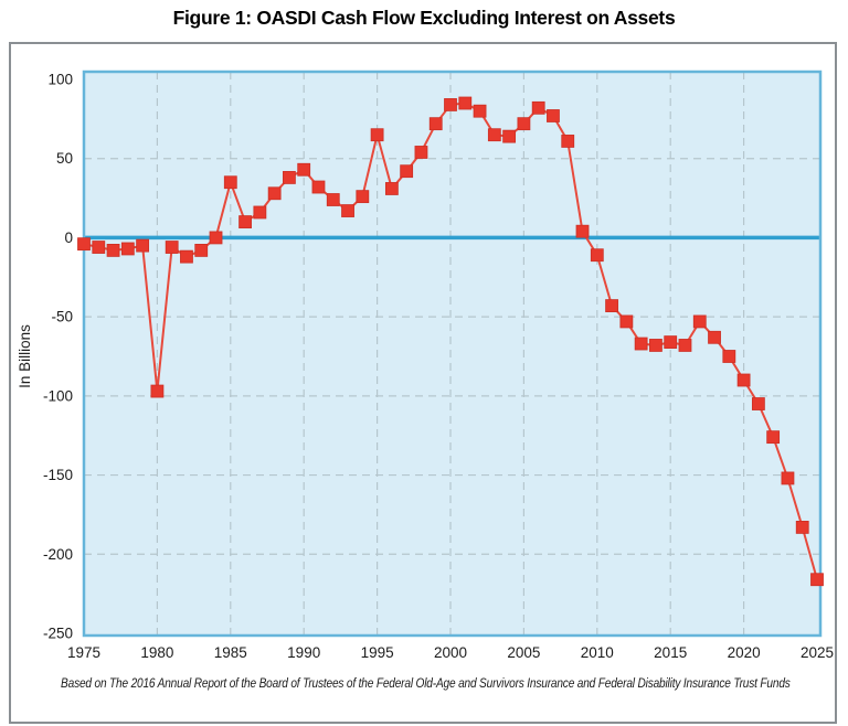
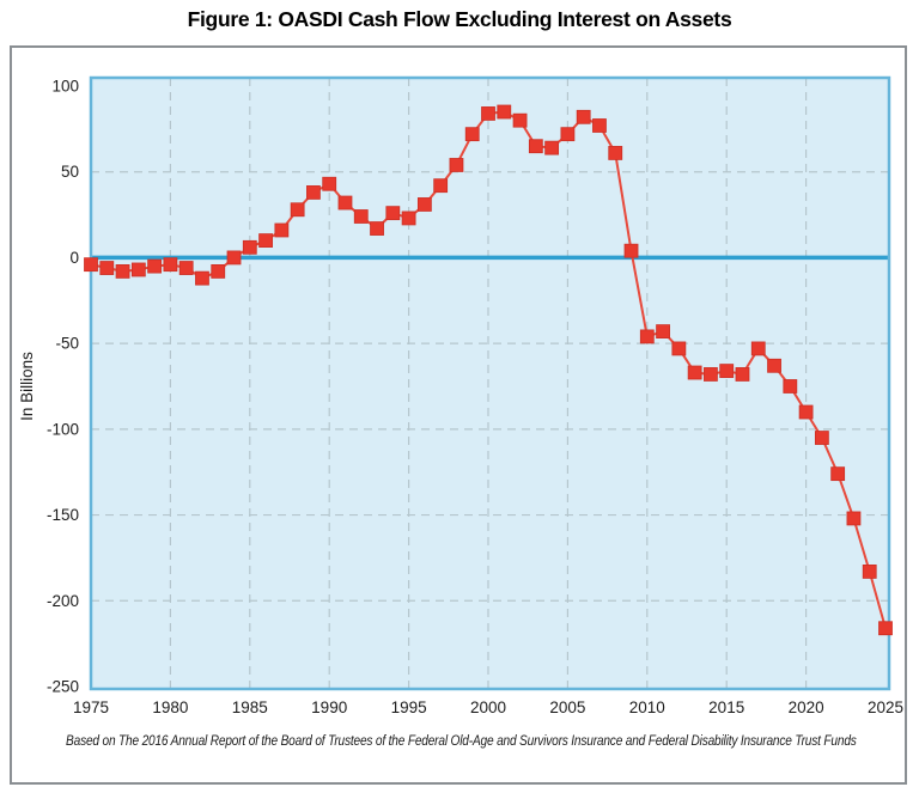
1980: -97 -> -4
1985: 35 -> 6
1995: 65 -> 23
2010: -11 -> -46
